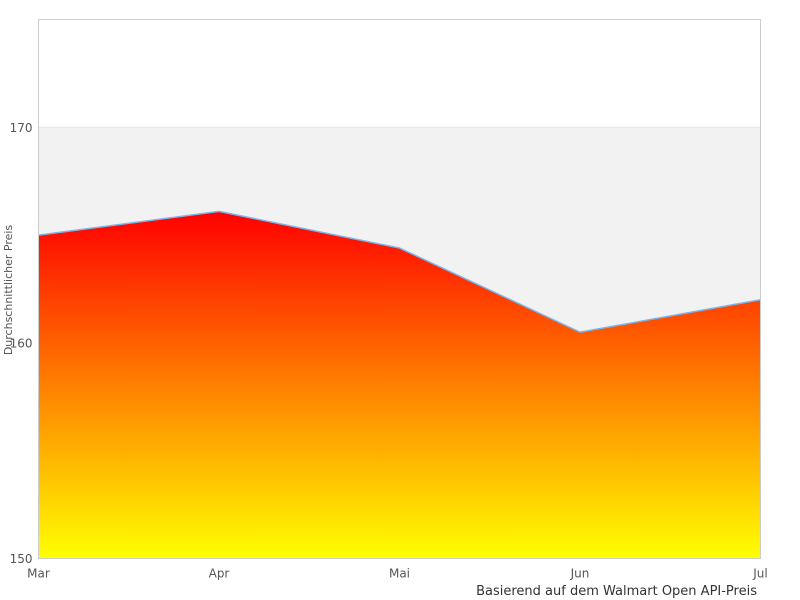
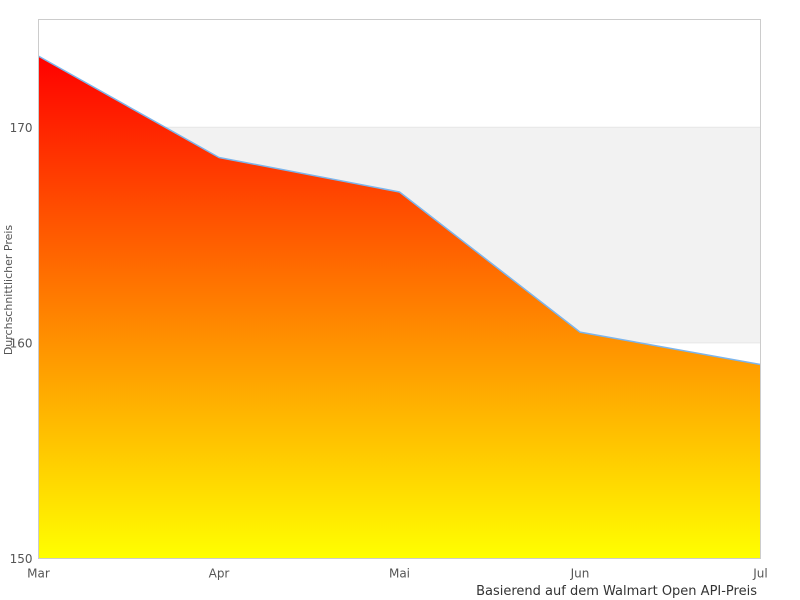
Mar: 165.0 -> 173.3
Apr: 166.1 -> 168.6
Mai: 164.4 -> 167.0
Jul: 162.0 -> 159.0
